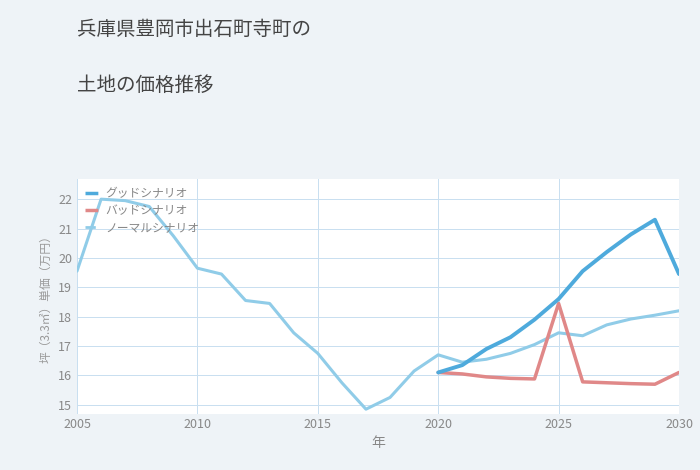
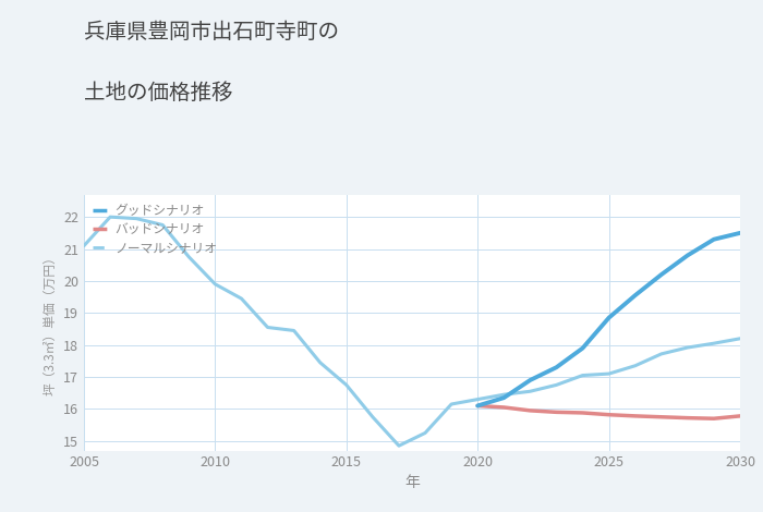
ノーマルシナリオ/2005: 19.55 -> 21.10
ノーマルシナリオ/2010: 19.65 -> 19.90
ノーマルシナリオ/2020: 16.70 -> 16.30
グッドシナリオ/2025: 18.60 -> 18.85
バッドシナリオ/2025: 18.45 -> 15.82
ノーマルシナリオ/2025: 17.45 -> 17.10
グッドシナリオ/2030: 19.45 -> 21.50
バッドシナリオ/2030: 16.10 -> 15.78
